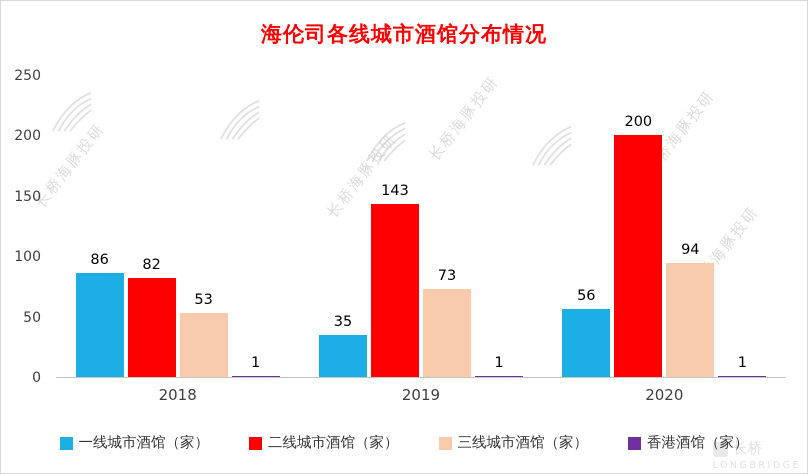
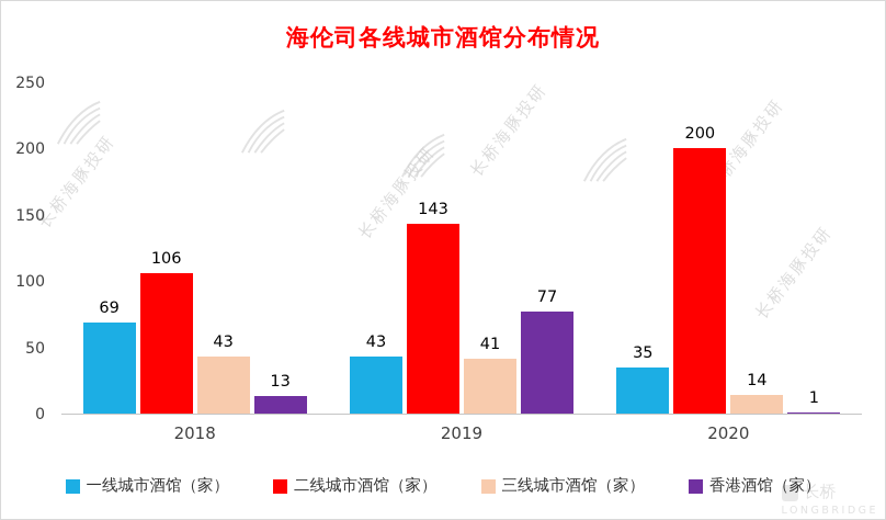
一线城市酒馆（家）/2018: 86 -> 69
二线城市酒馆（家）/2018: 82 -> 106
三线城市酒馆（家）/2018: 53 -> 43
香港酒馆（家）/2018: 1 -> 13
一线城市酒馆（家）/2019: 35 -> 43
三线城市酒馆（家）/2019: 73 -> 41
香港酒馆（家）/2019: 1 -> 77
一线城市酒馆（家）/2020: 56 -> 35
三线城市酒馆（家）/2020: 94 -> 14
